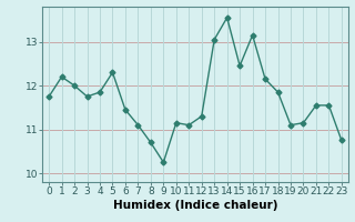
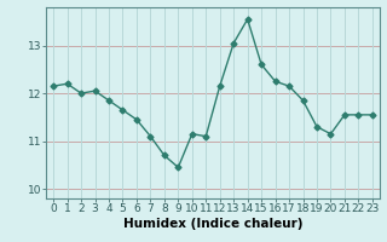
0: 11.75 -> 12.15
3: 11.75 -> 12.05
5: 12.30 -> 11.65
9: 10.25 -> 10.45
12: 11.30 -> 12.15
15: 12.45 -> 12.60
16: 13.15 -> 12.25
19: 11.10 -> 11.30
23: 10.75 -> 11.55
